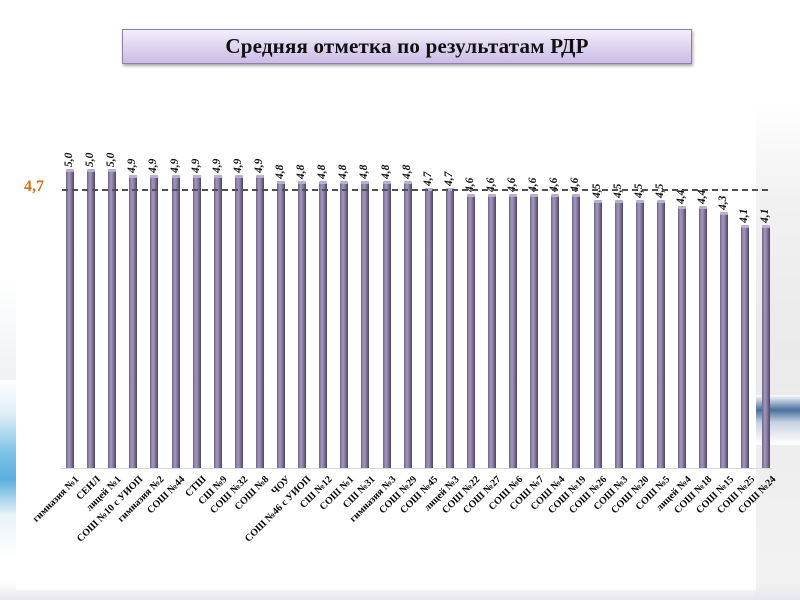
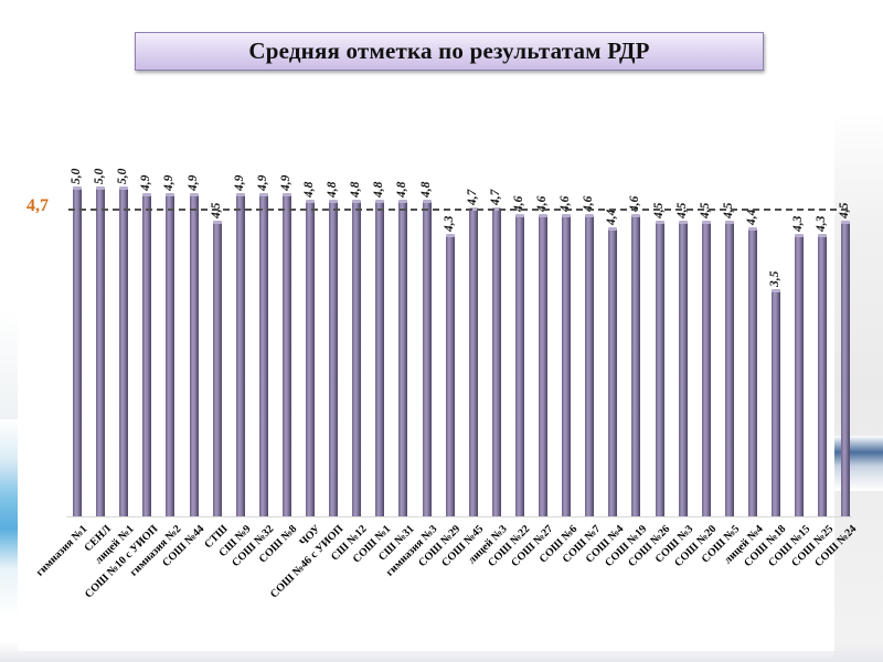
СТШ: 4,9 -> 4,5
СОШ №29: 4,8 -> 4,3
СОШ №4: 4,6 -> 4,4
СОШ №18: 4,4 -> 3,5
СОШ №25: 4,1 -> 4,3
СОШ №24: 4,1 -> 4,5
